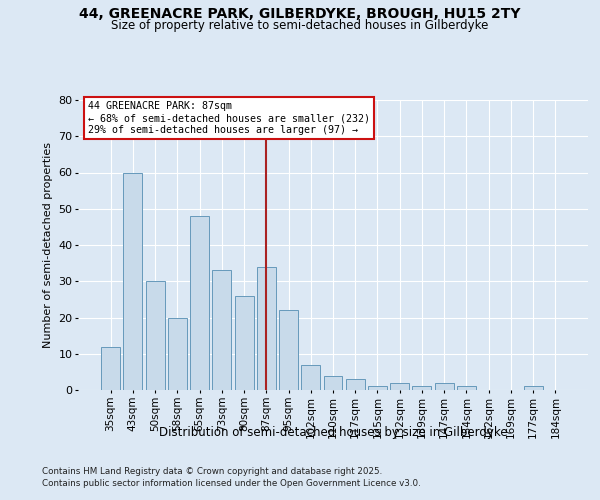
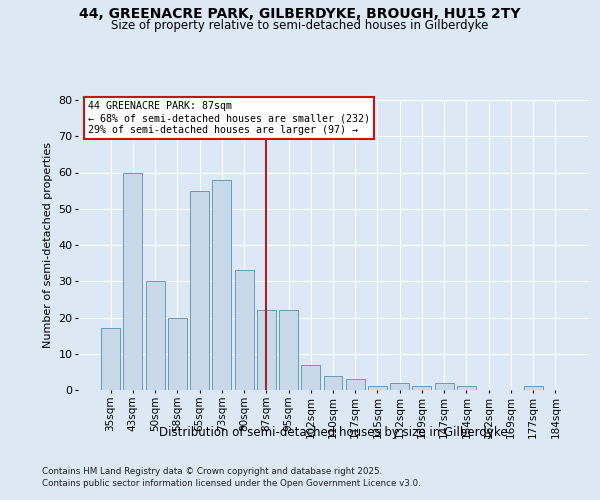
35sqm: 12 -> 17
65sqm: 48 -> 55
73sqm: 33 -> 58
80sqm: 26 -> 33
87sqm: 34 -> 22
